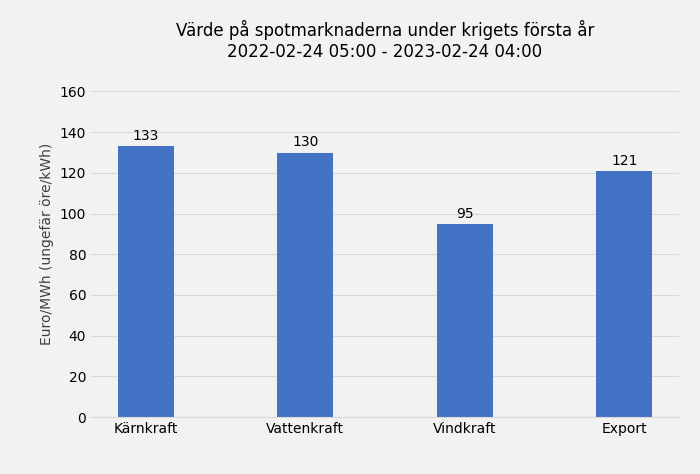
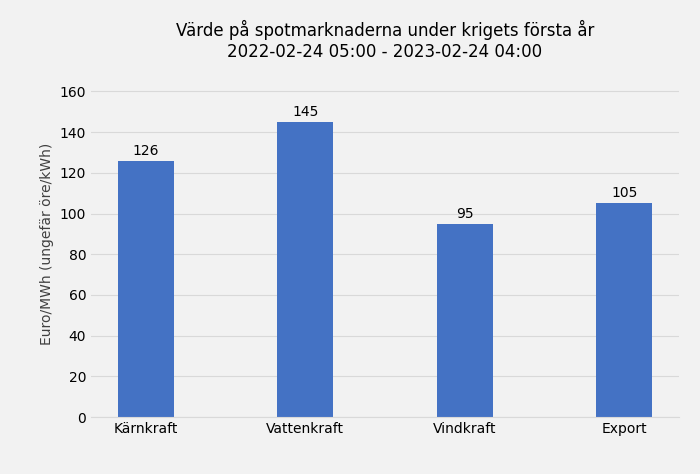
Kärnkraft: 133 -> 126
Vattenkraft: 130 -> 145
Export: 121 -> 105
